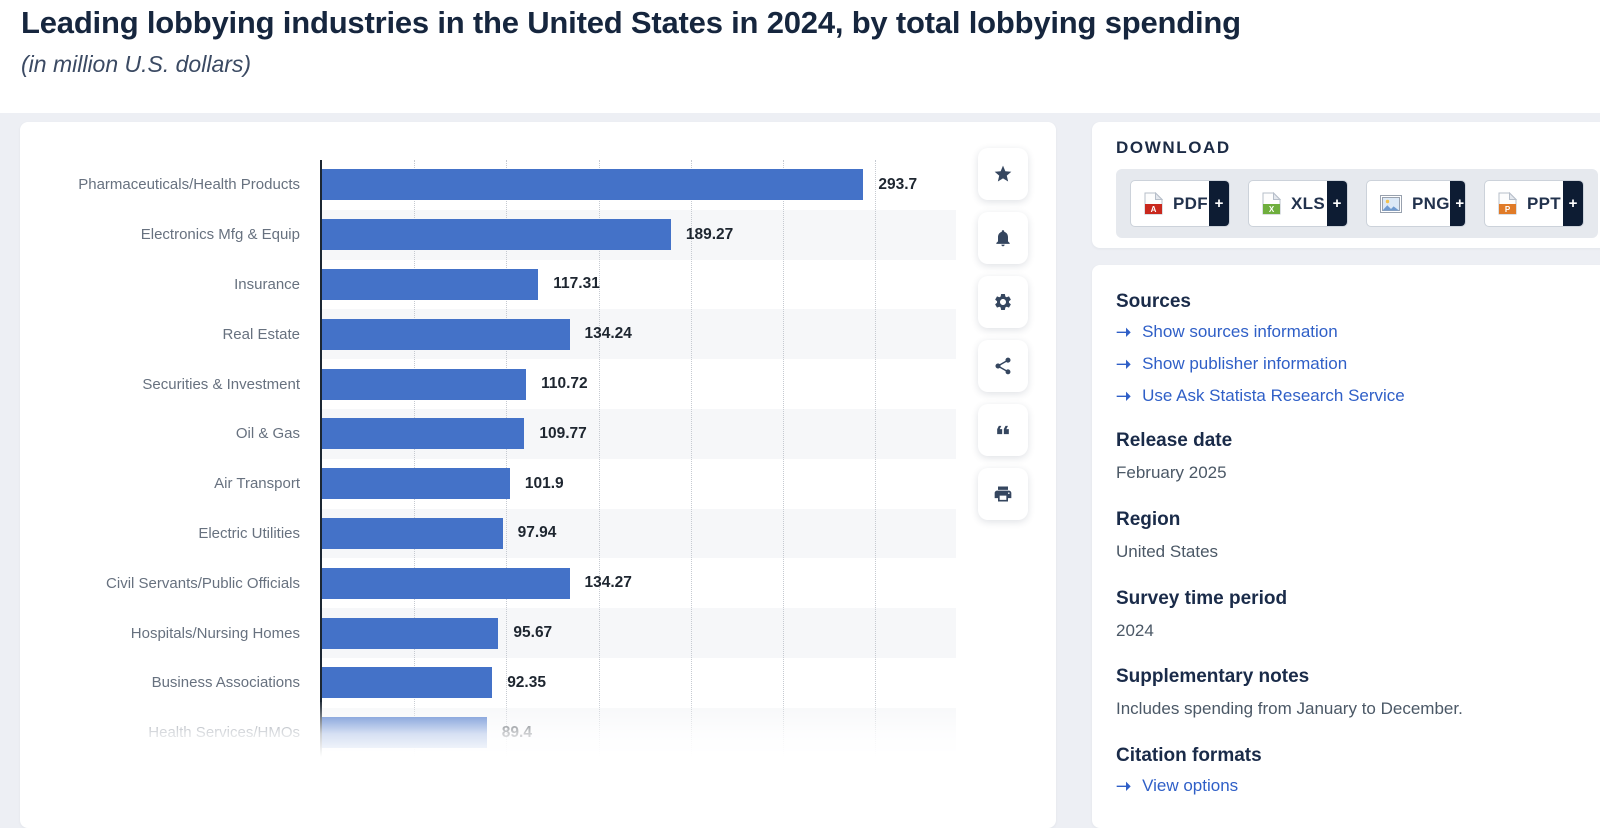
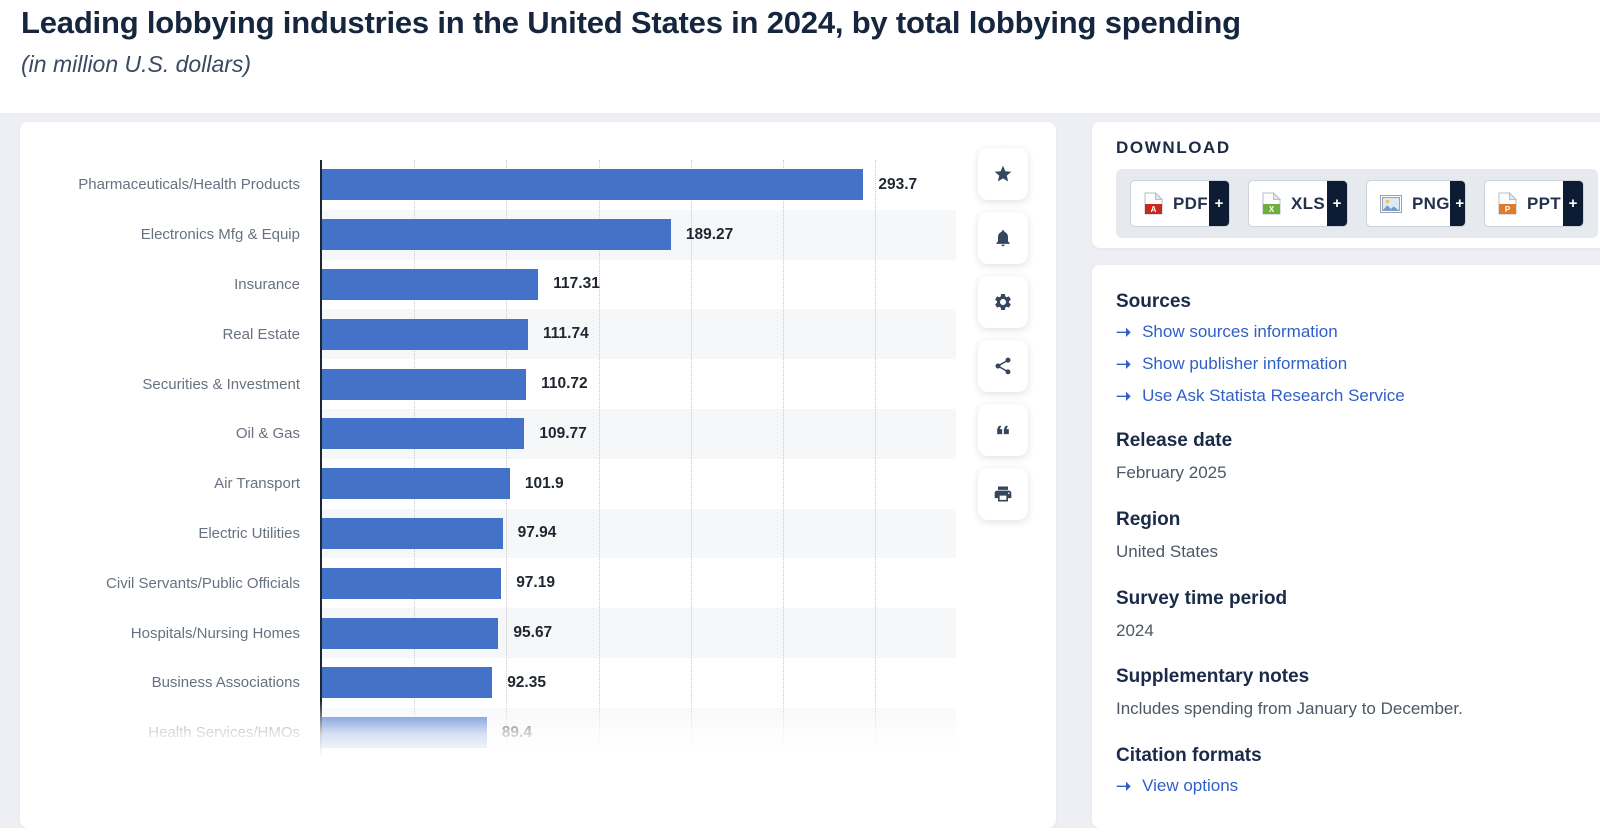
Real Estate: 134.24 -> 111.74
Civil Servants/Public Officials: 134.27 -> 97.19
